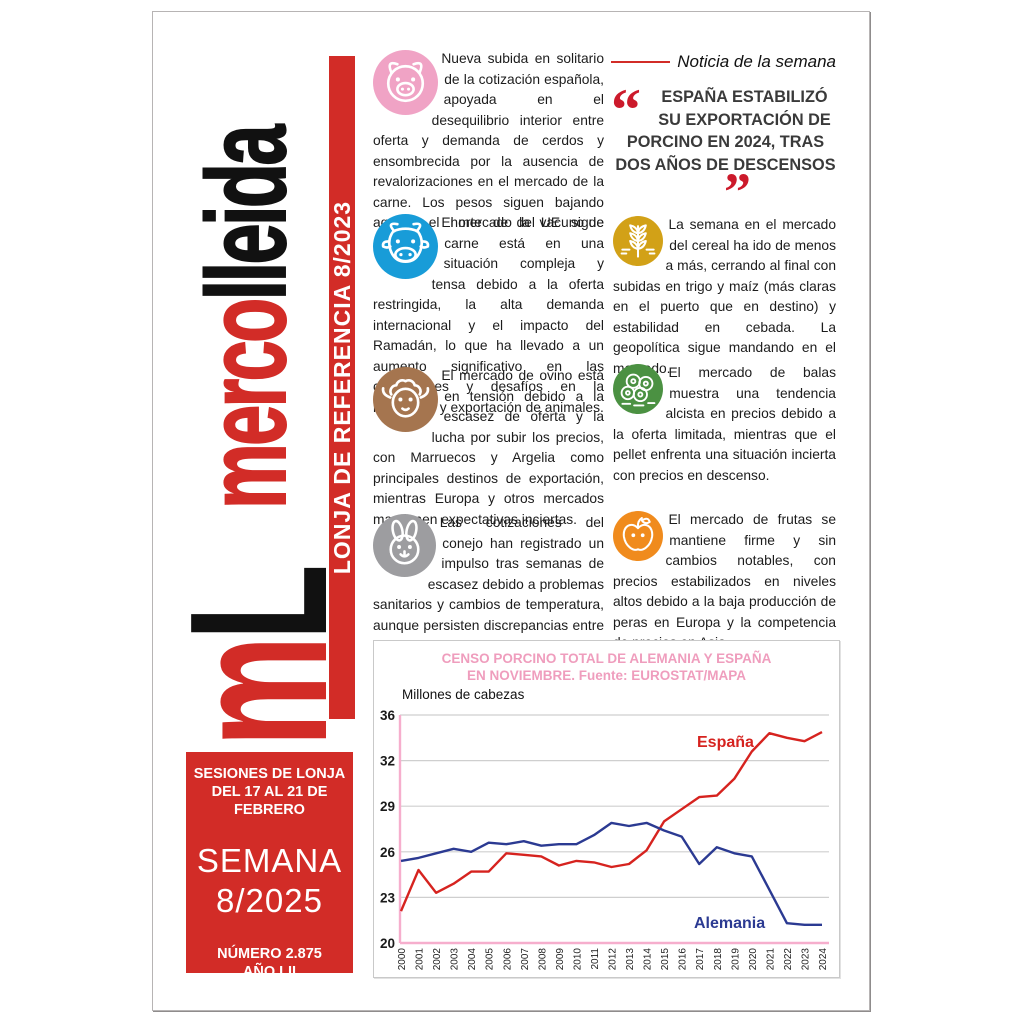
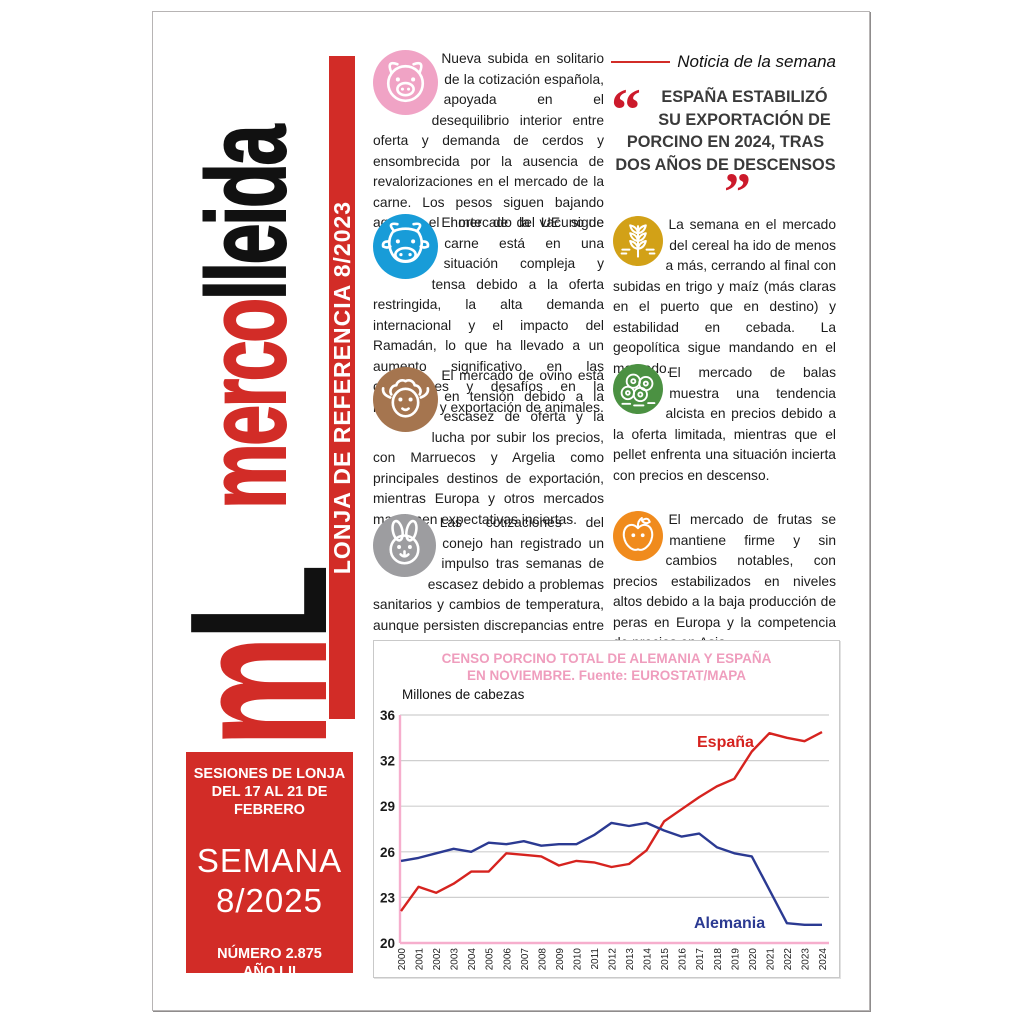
España/2001: 24.8 -> 23.7
Alemania/2017: 25.2 -> 27.2
España/2018: 29.7 -> 30.3
